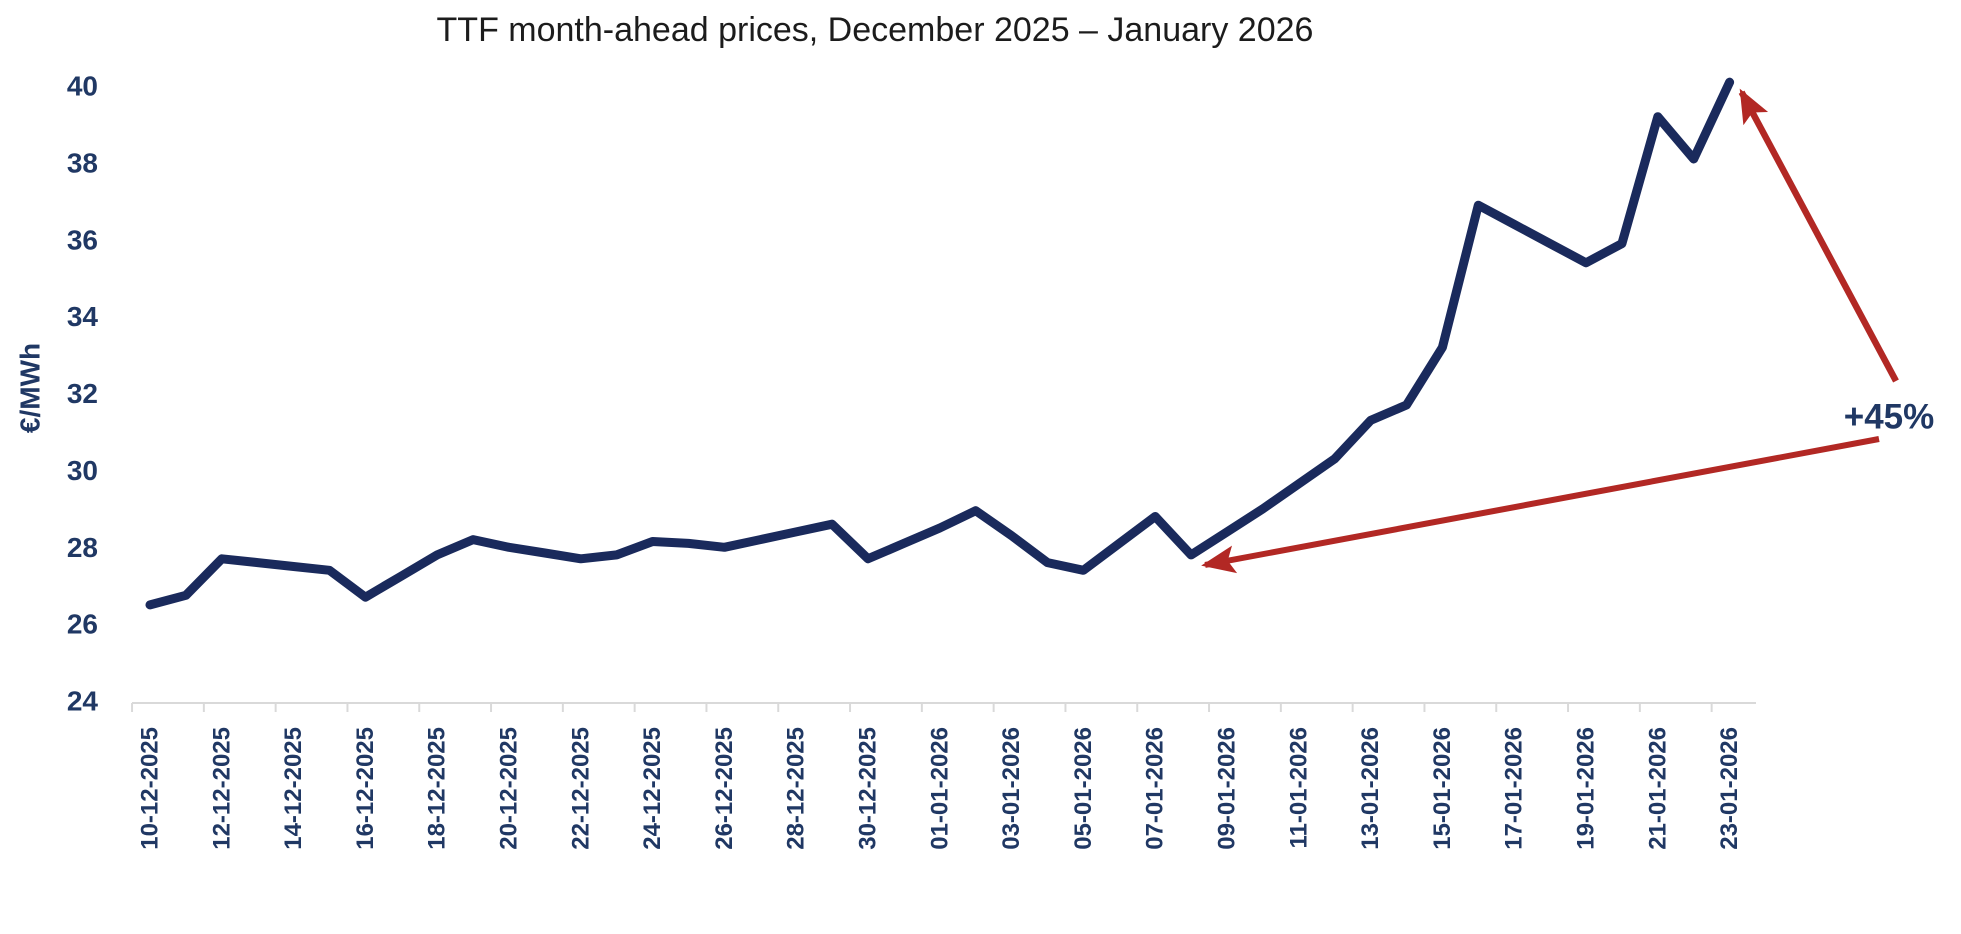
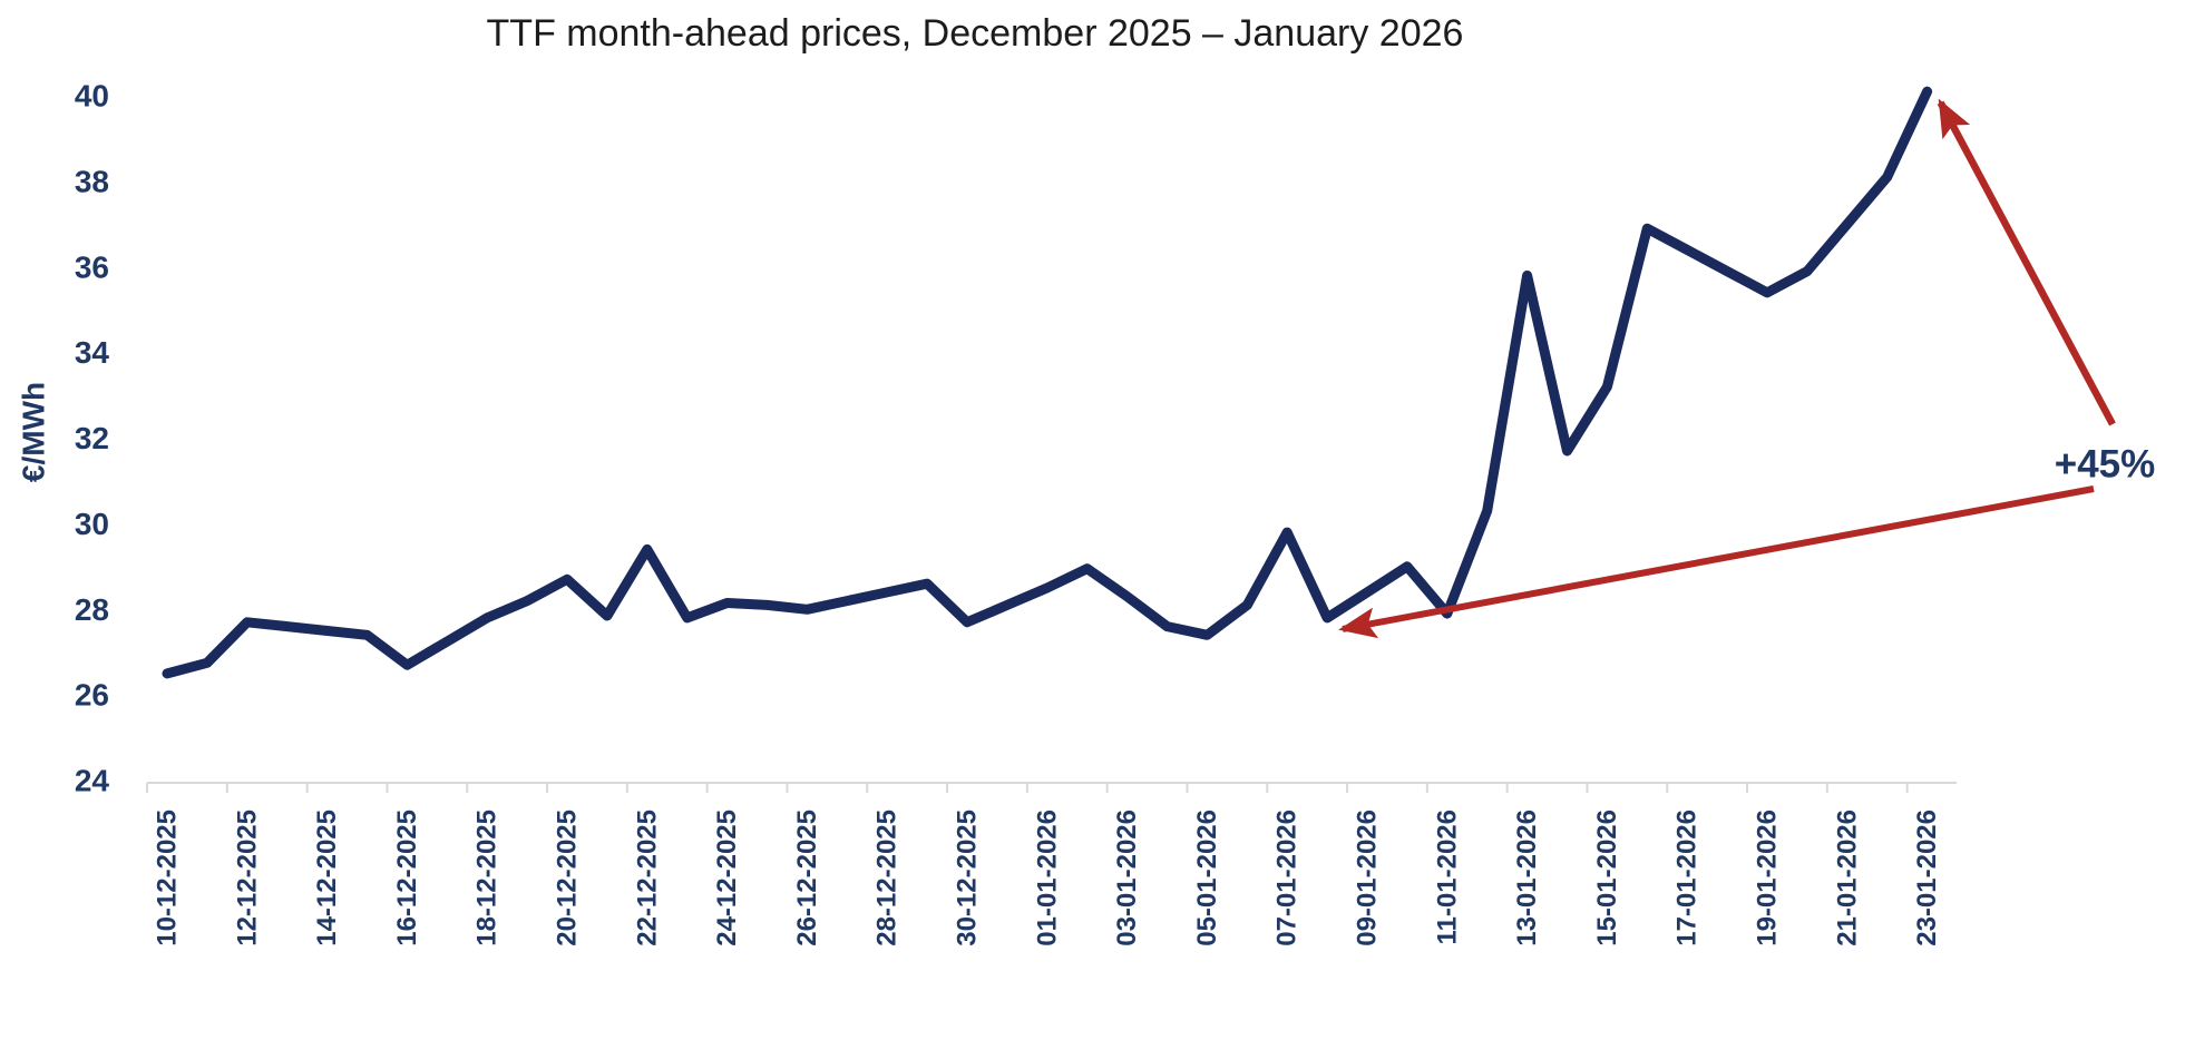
20-12-2025: 28.0 -> 28.7
22-12-2025: 27.7 -> 29.4
07-01-2026: 28.8 -> 29.8
11-01-2026: 29.6 -> 27.9
13-01-2026: 31.3 -> 35.8
21-01-2026: 39.2 -> 37.0
